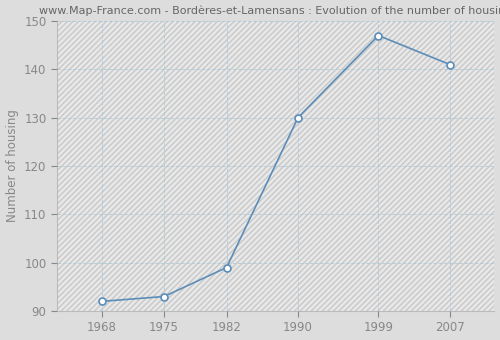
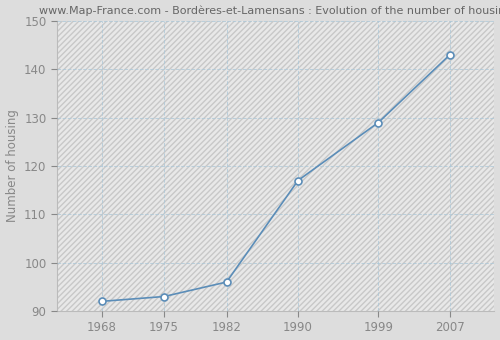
1982: 99 -> 96
1990: 130 -> 117
1999: 147 -> 129
2007: 141 -> 143
